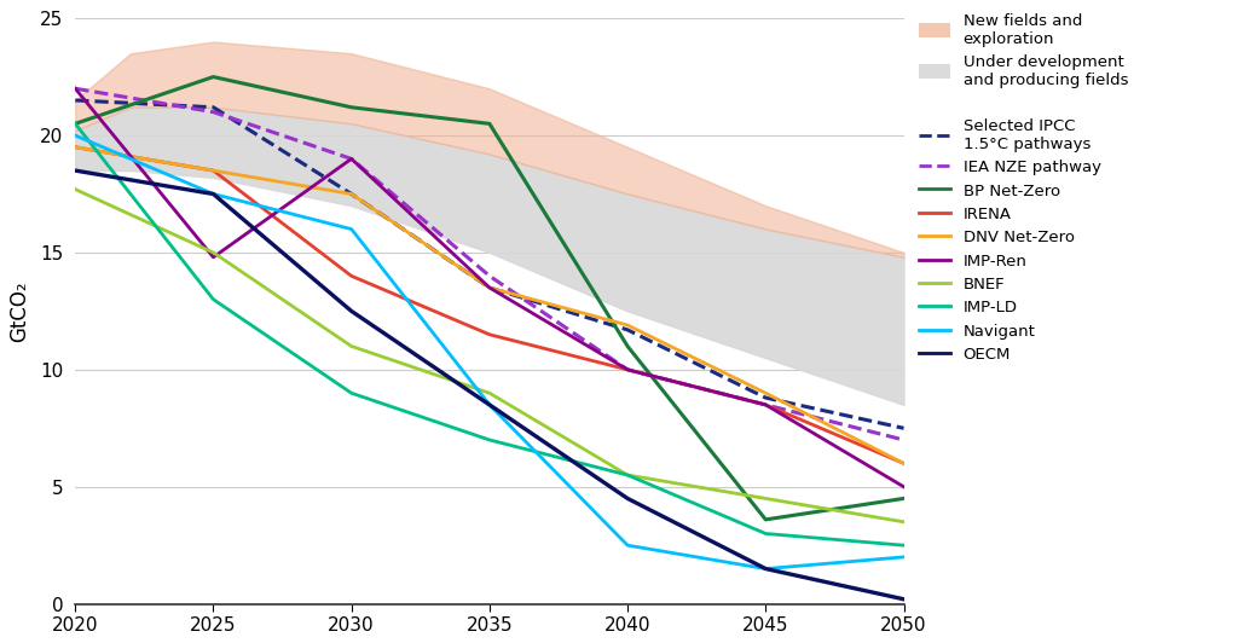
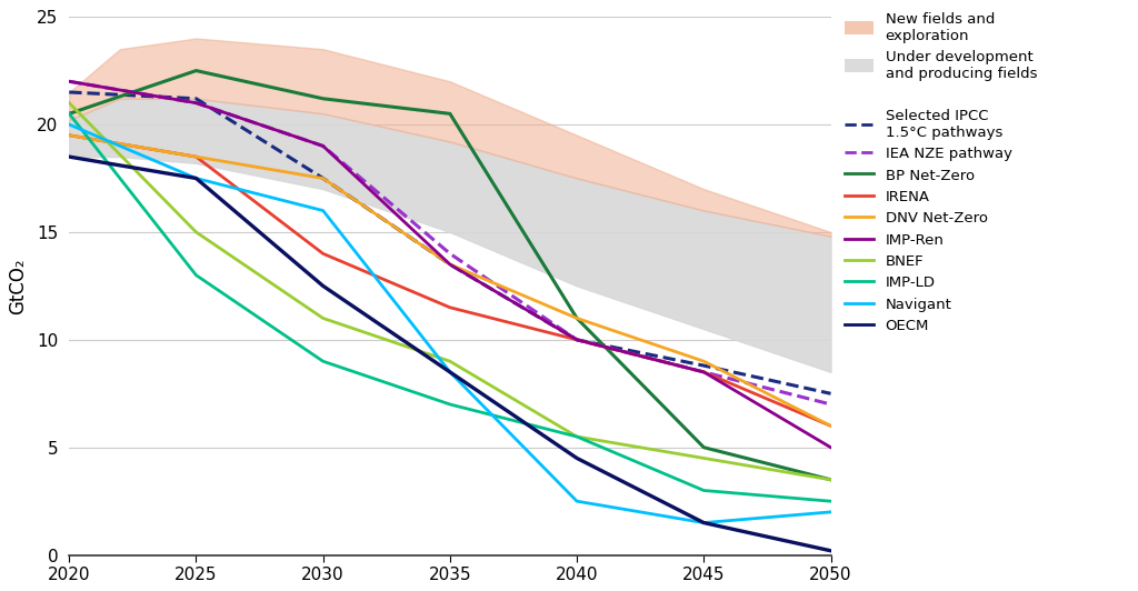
BNEF/2020: 17.7 -> 21.0
IMP-Ren/2025: 14.8 -> 21.0
Selected IPCC 1.5°C pathways/2040: 11.7 -> 10.0
DNV Net-Zero/2040: 11.9 -> 11.0
BP Net-Zero/2045: 3.6 -> 5.0
BP Net-Zero/2050: 4.5 -> 3.5
